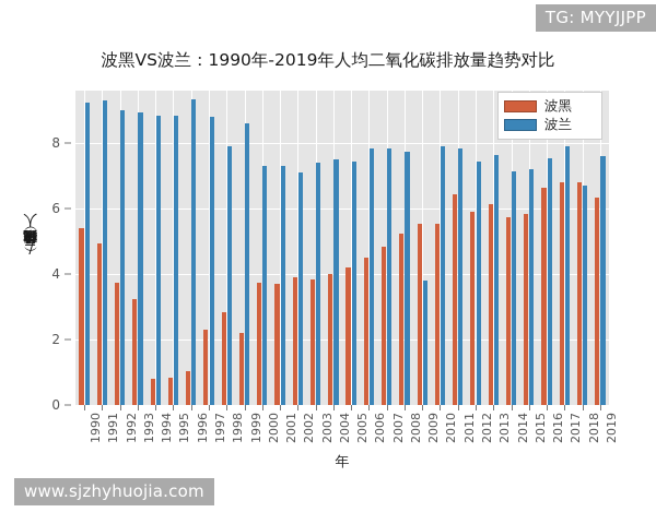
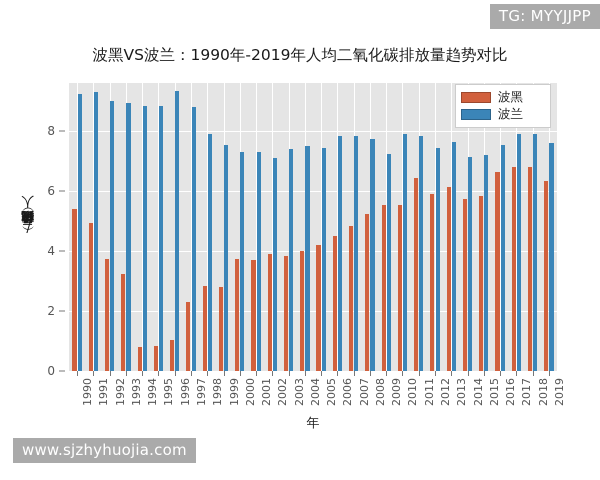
波黑/1999: 2.2 -> 2.8
波兰/1999: 8.6 -> 7.5
波兰/2009: 3.8 -> 7.2
波兰/2018: 6.7 -> 7.9
